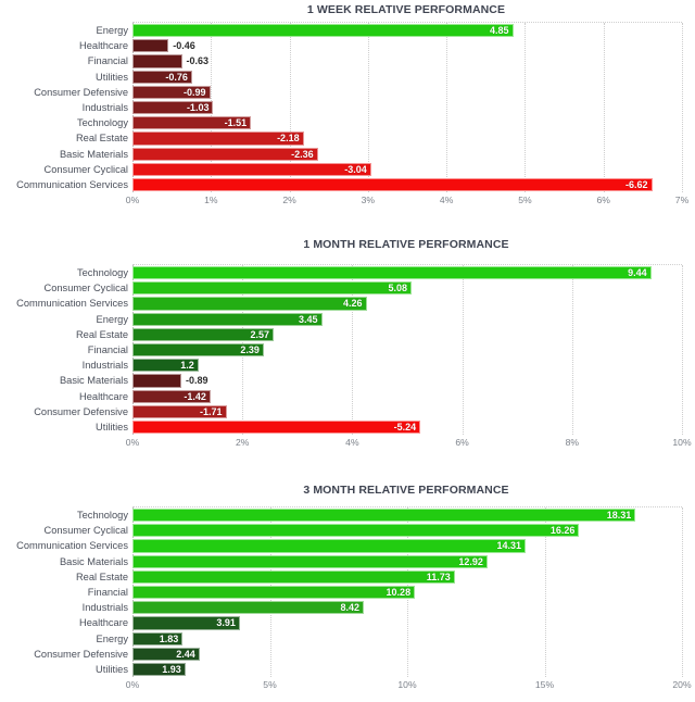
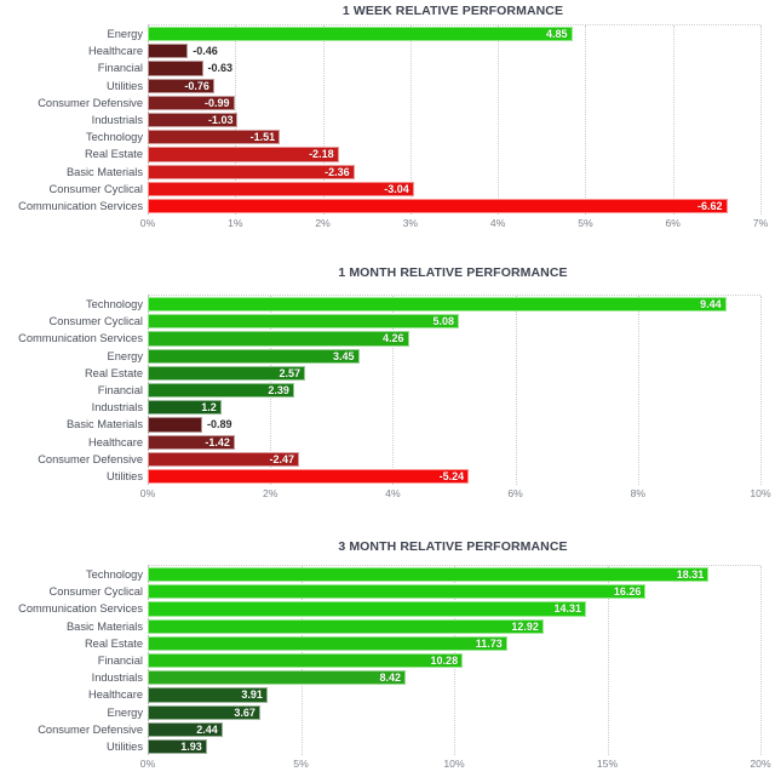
1 MONTH RELATIVE PERFORMANCE/Consumer Defensive: -1.71 -> -2.47
3 MONTH RELATIVE PERFORMANCE/Energy: 1.83 -> 3.67
